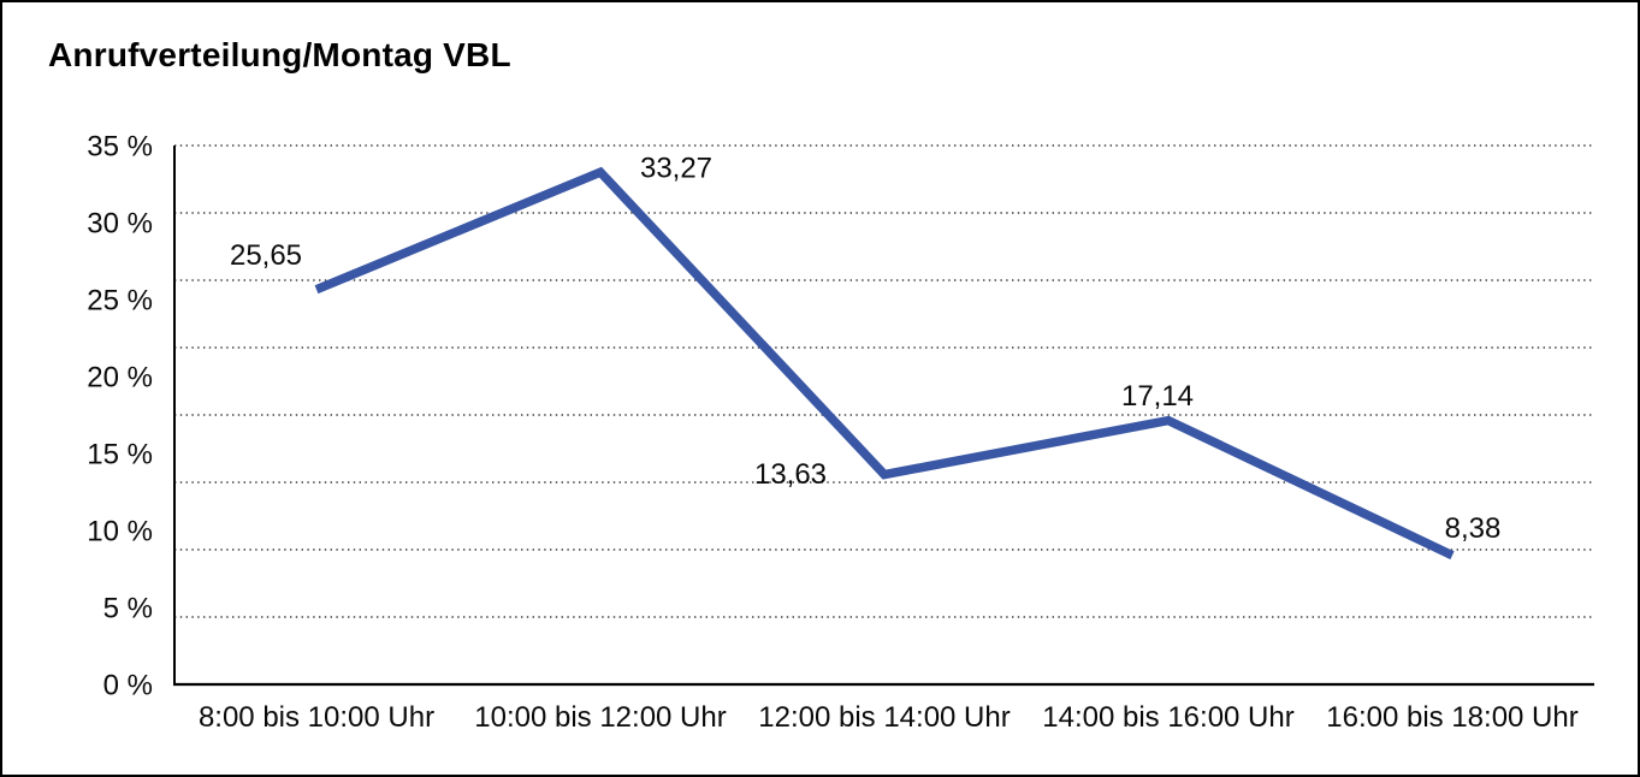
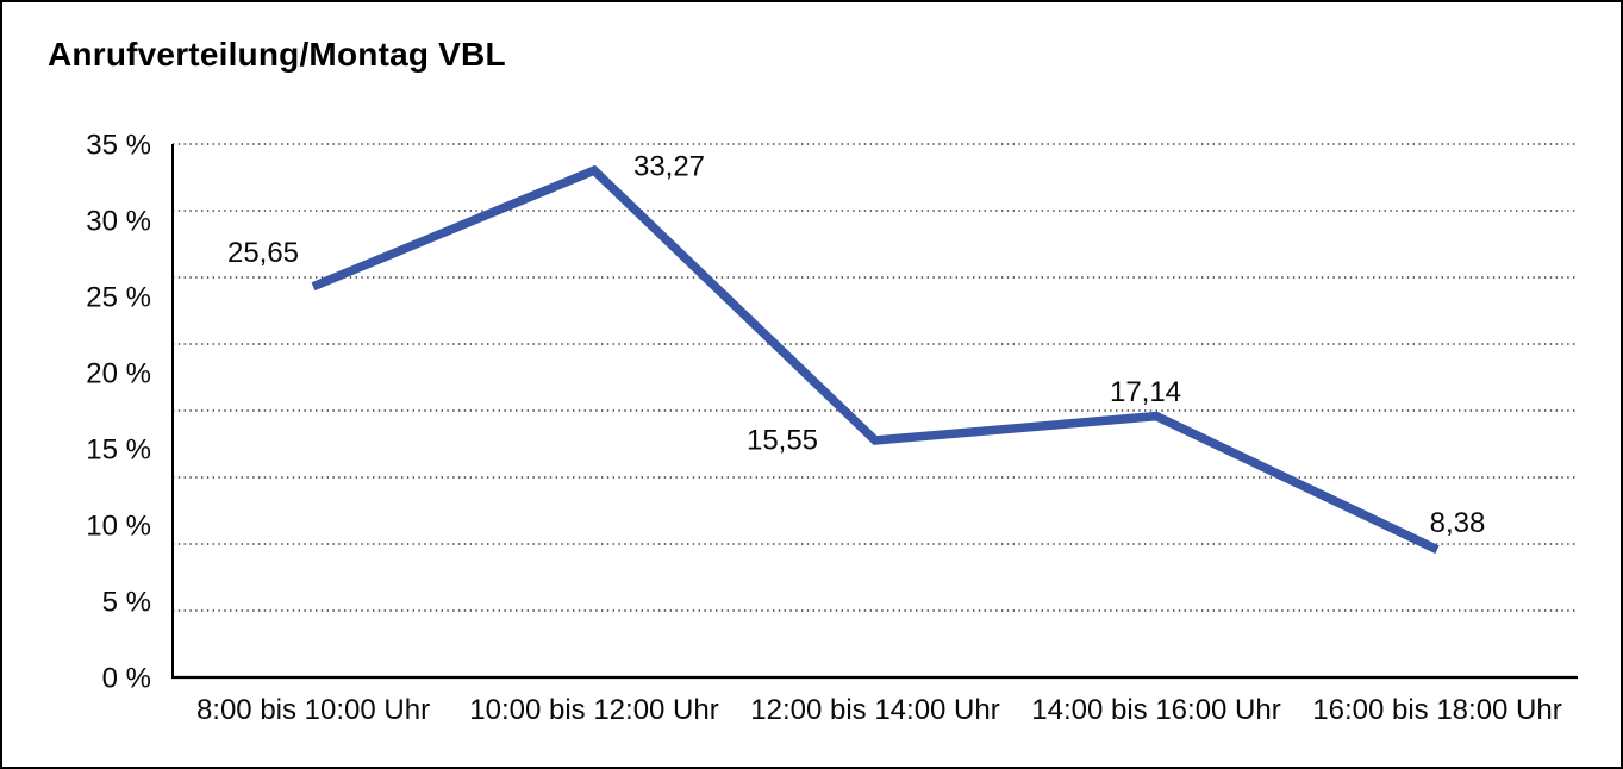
12:00 bis 14:00 Uhr: 13,63 -> 15,55
